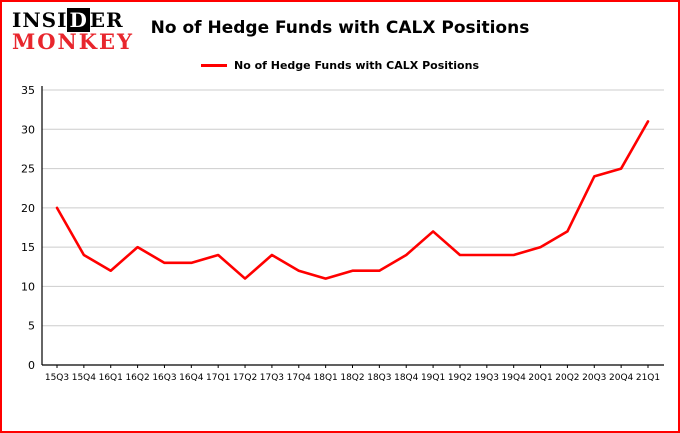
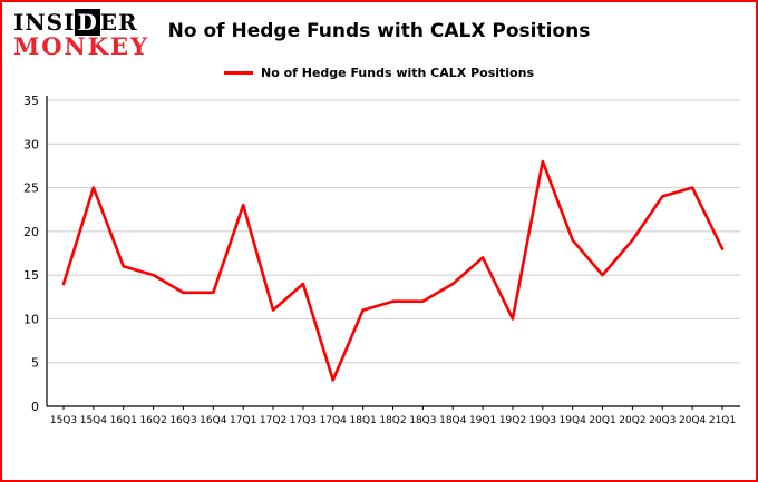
15Q3: 20 -> 14
15Q4: 14 -> 25
16Q1: 12 -> 16
17Q1: 14 -> 23
17Q4: 12 -> 3
19Q2: 14 -> 10
19Q3: 14 -> 28
19Q4: 14 -> 19
20Q2: 17 -> 19
21Q1: 31 -> 18
